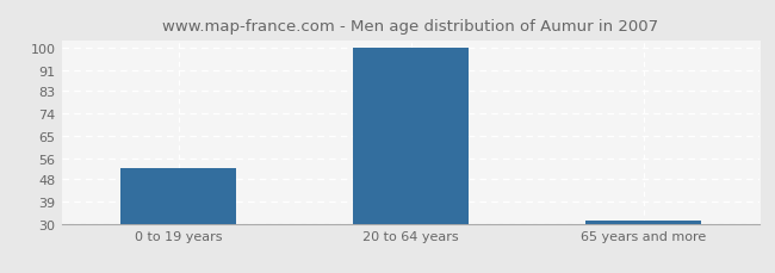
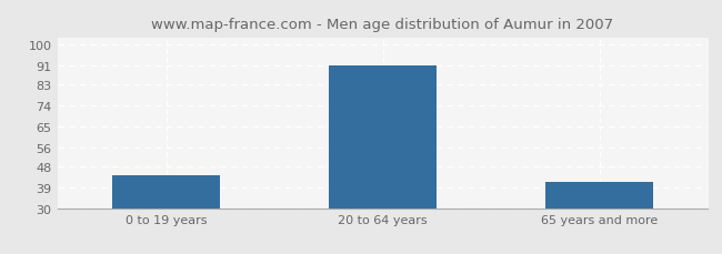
0 to 19 years: 52 -> 44
20 to 64 years: 100 -> 91
65 years and more: 31 -> 41
